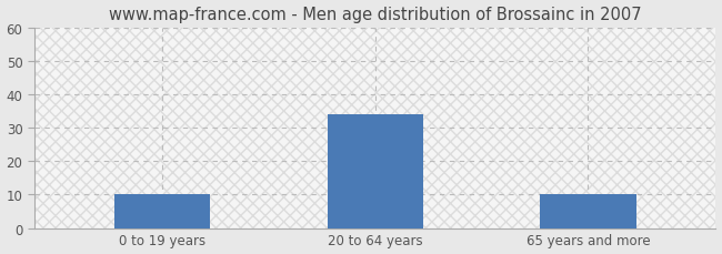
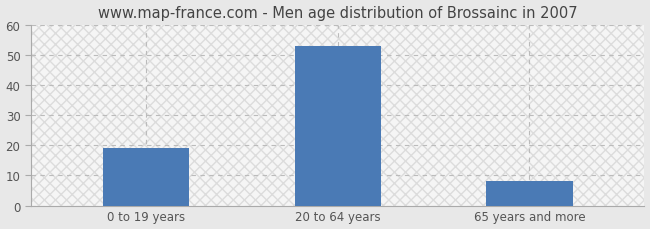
0 to 19 years: 10 -> 19
20 to 64 years: 34 -> 53
65 years and more: 10 -> 8
